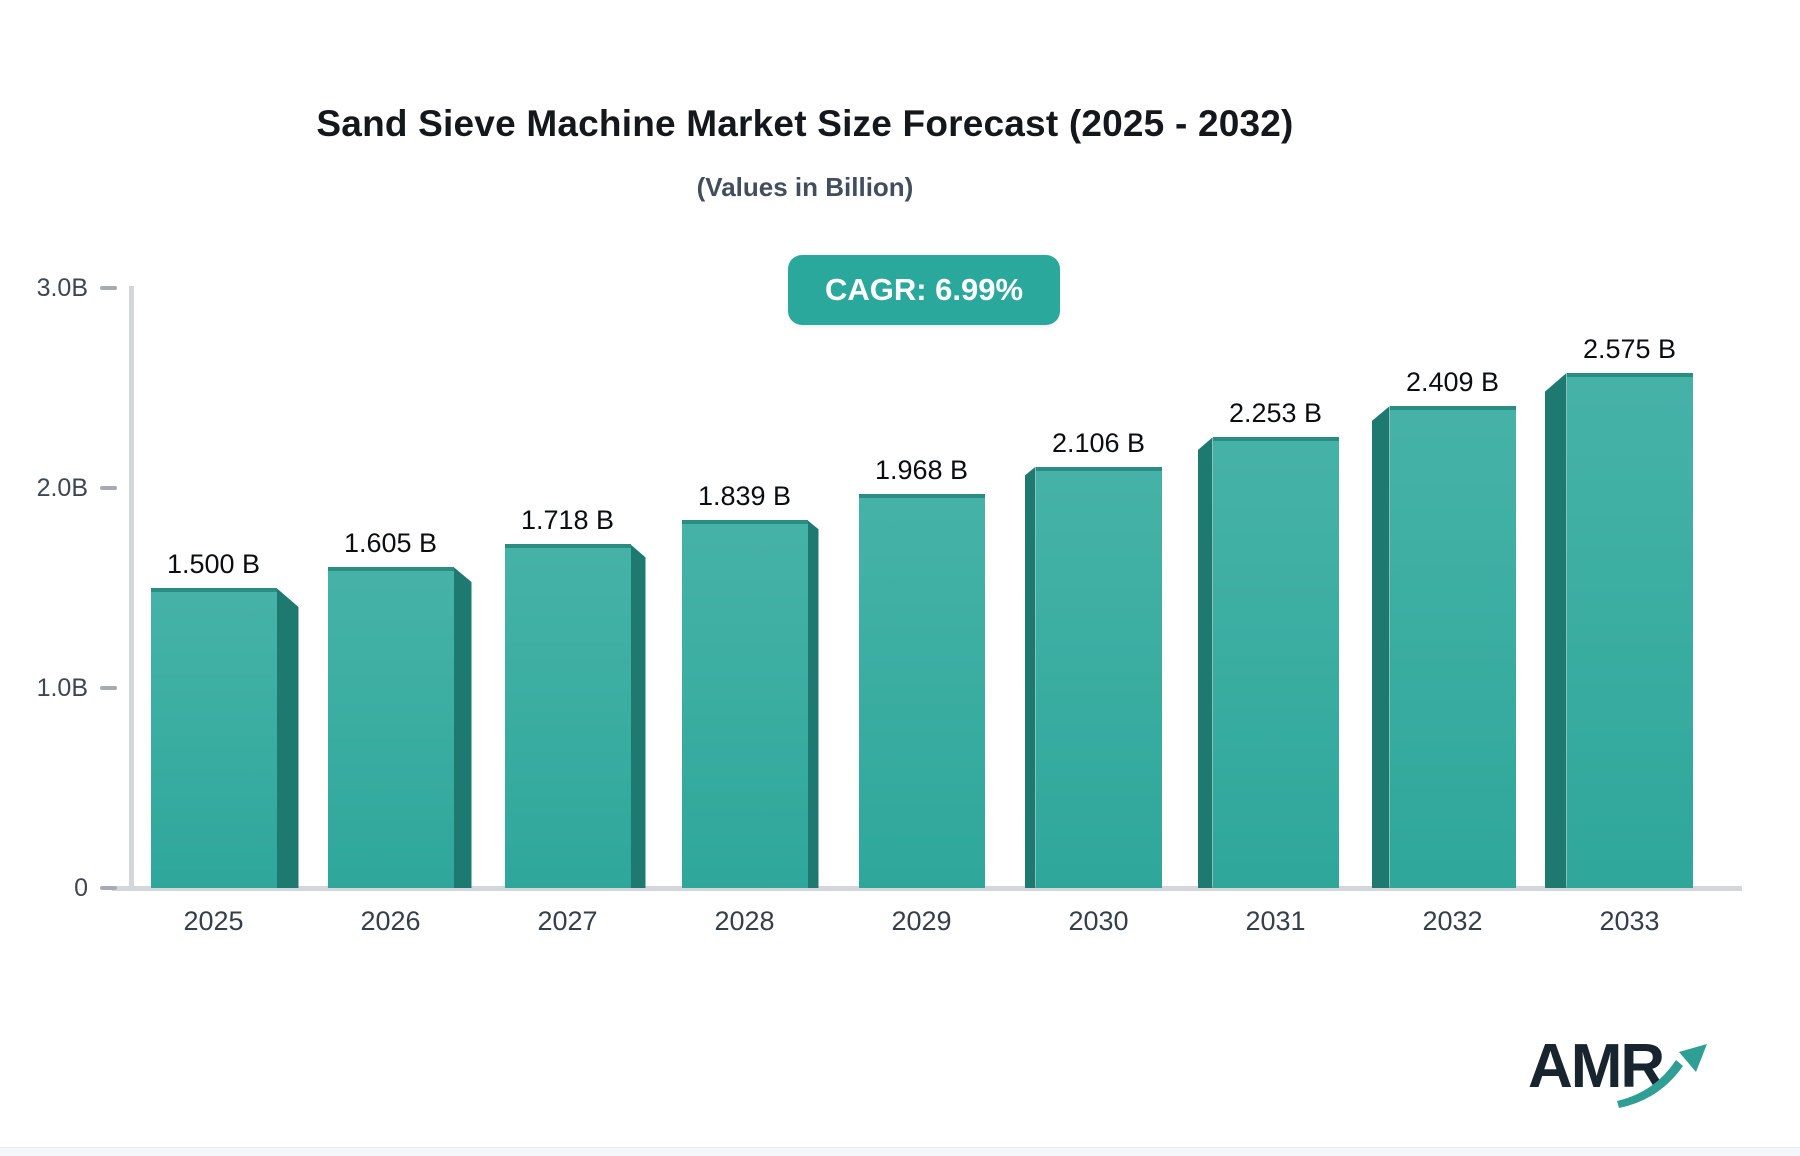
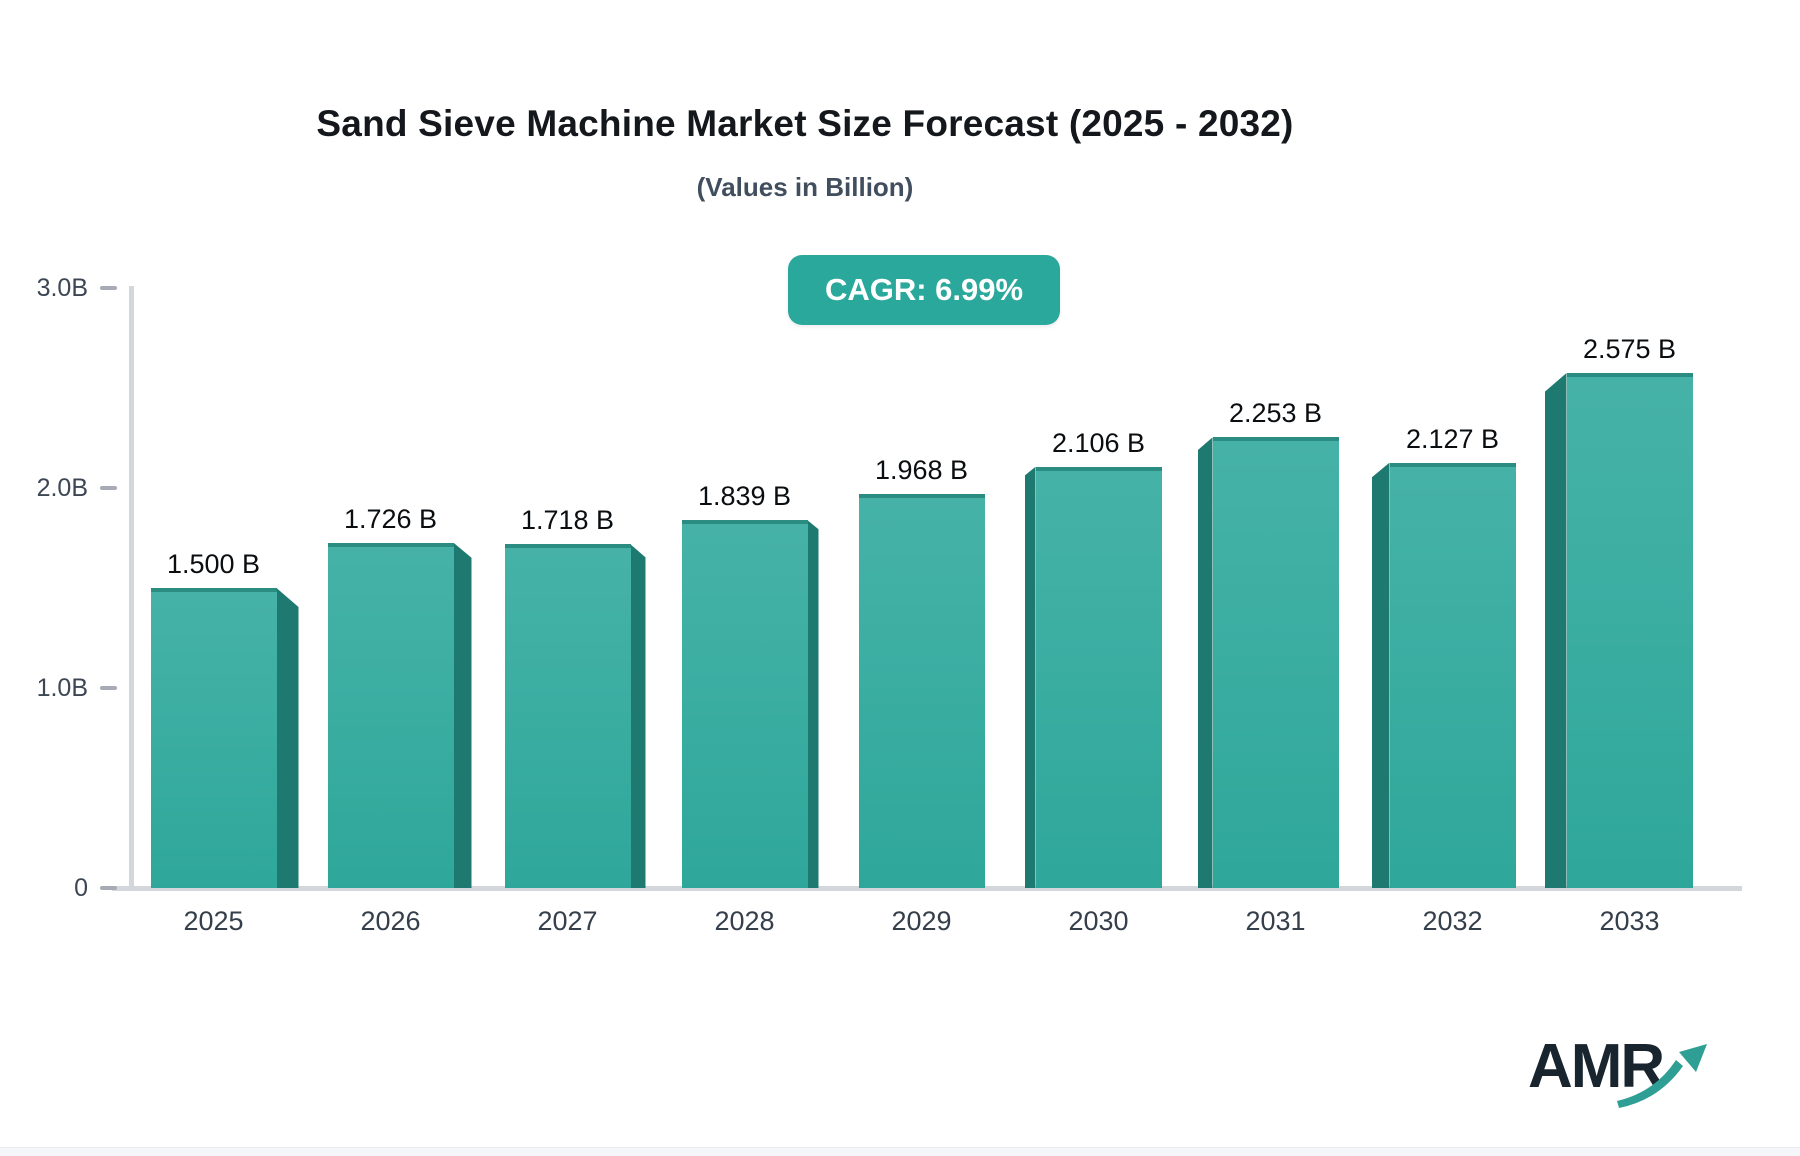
2026: 1.605 -> 1.726
2032: 2.409 -> 2.127
